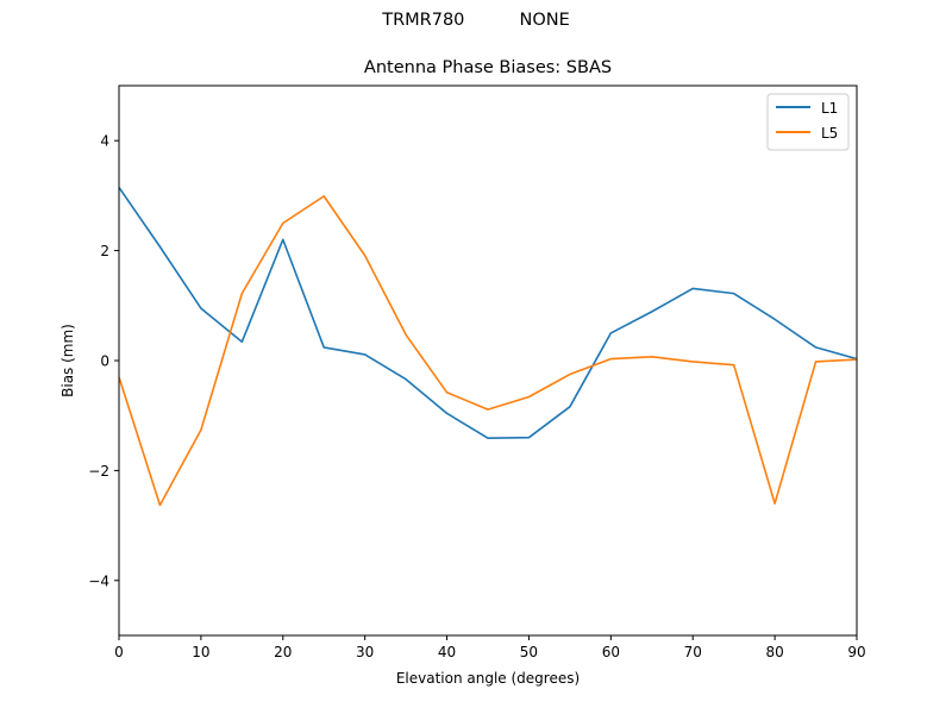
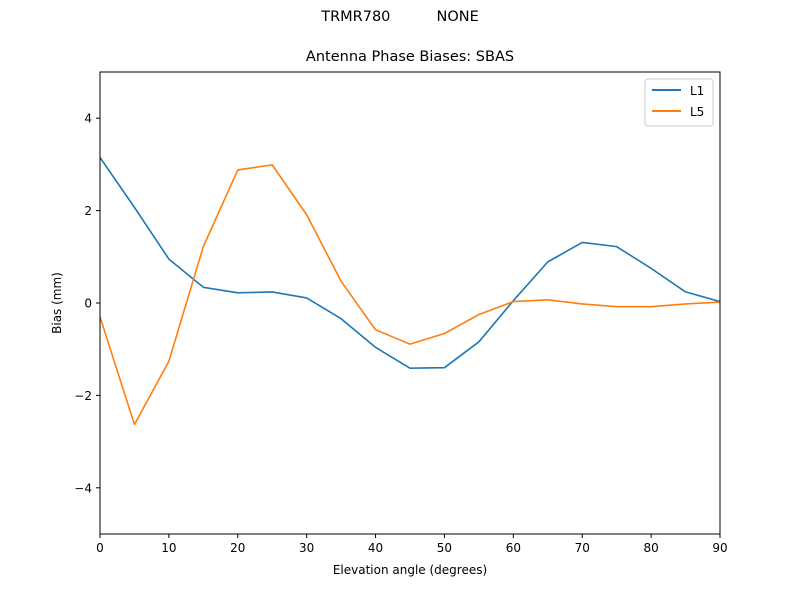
L1/20: 2.2 -> 0.2
L5/20: 2.5 -> 2.9
L1/60: 0.5 -> 0.1
L5/80: -2.6 -> -0.1
